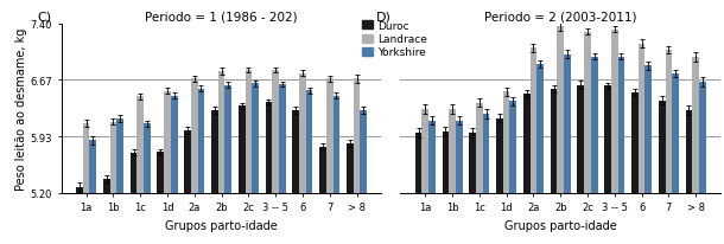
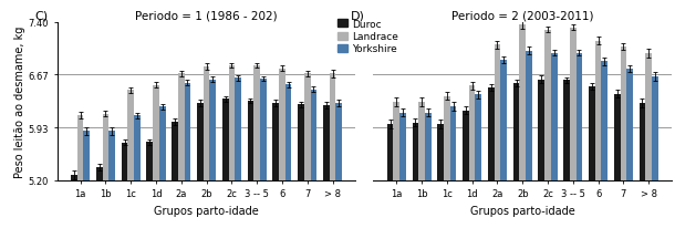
Periodo = 1 (1986 - 202)/Yorkshire/1b: 6.16 -> 5.88
Periodo = 1 (1986 - 202)/Yorkshire/1d: 6.46 -> 6.22
Periodo = 1 (1986 - 202)/Duroc/3 -- 5: 6.38 -> 6.30
Periodo = 1 (1986 - 202)/Duroc/7: 5.80 -> 6.25
Periodo = 1 (1986 - 202)/Duroc/> 8: 5.84 -> 6.24
